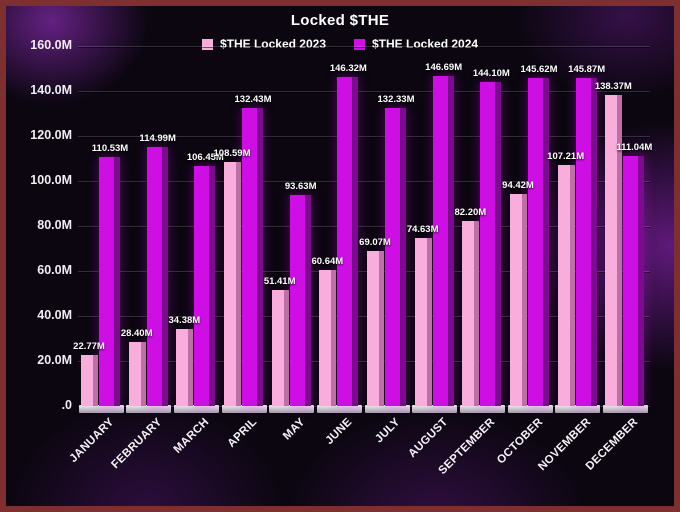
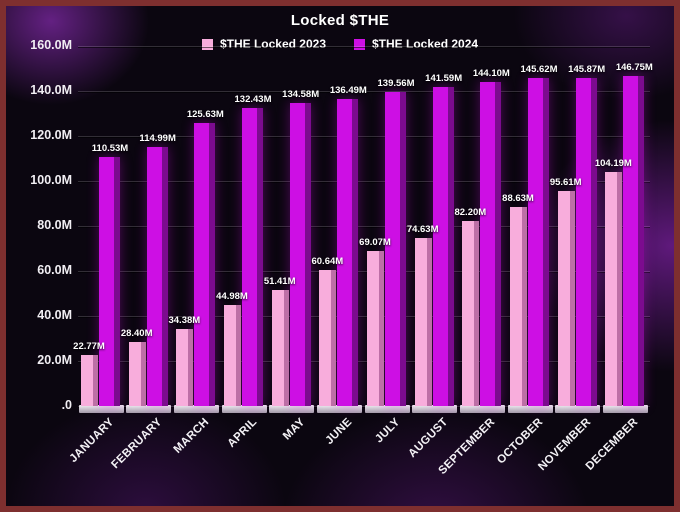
$THE Locked 2024/MARCH: 106.45M -> 125.63M
$THE Locked 2023/APRIL: 108.59M -> 44.98M
$THE Locked 2024/MAY: 93.63M -> 134.58M
$THE Locked 2024/JUNE: 146.32M -> 136.49M
$THE Locked 2024/JULY: 132.33M -> 139.56M
$THE Locked 2024/AUGUST: 146.69M -> 141.59M
$THE Locked 2023/OCTOBER: 94.42M -> 88.63M
$THE Locked 2023/NOVEMBER: 107.21M -> 95.61M
$THE Locked 2023/DECEMBER: 138.37M -> 104.19M
$THE Locked 2024/DECEMBER: 111.04M -> 146.75M
